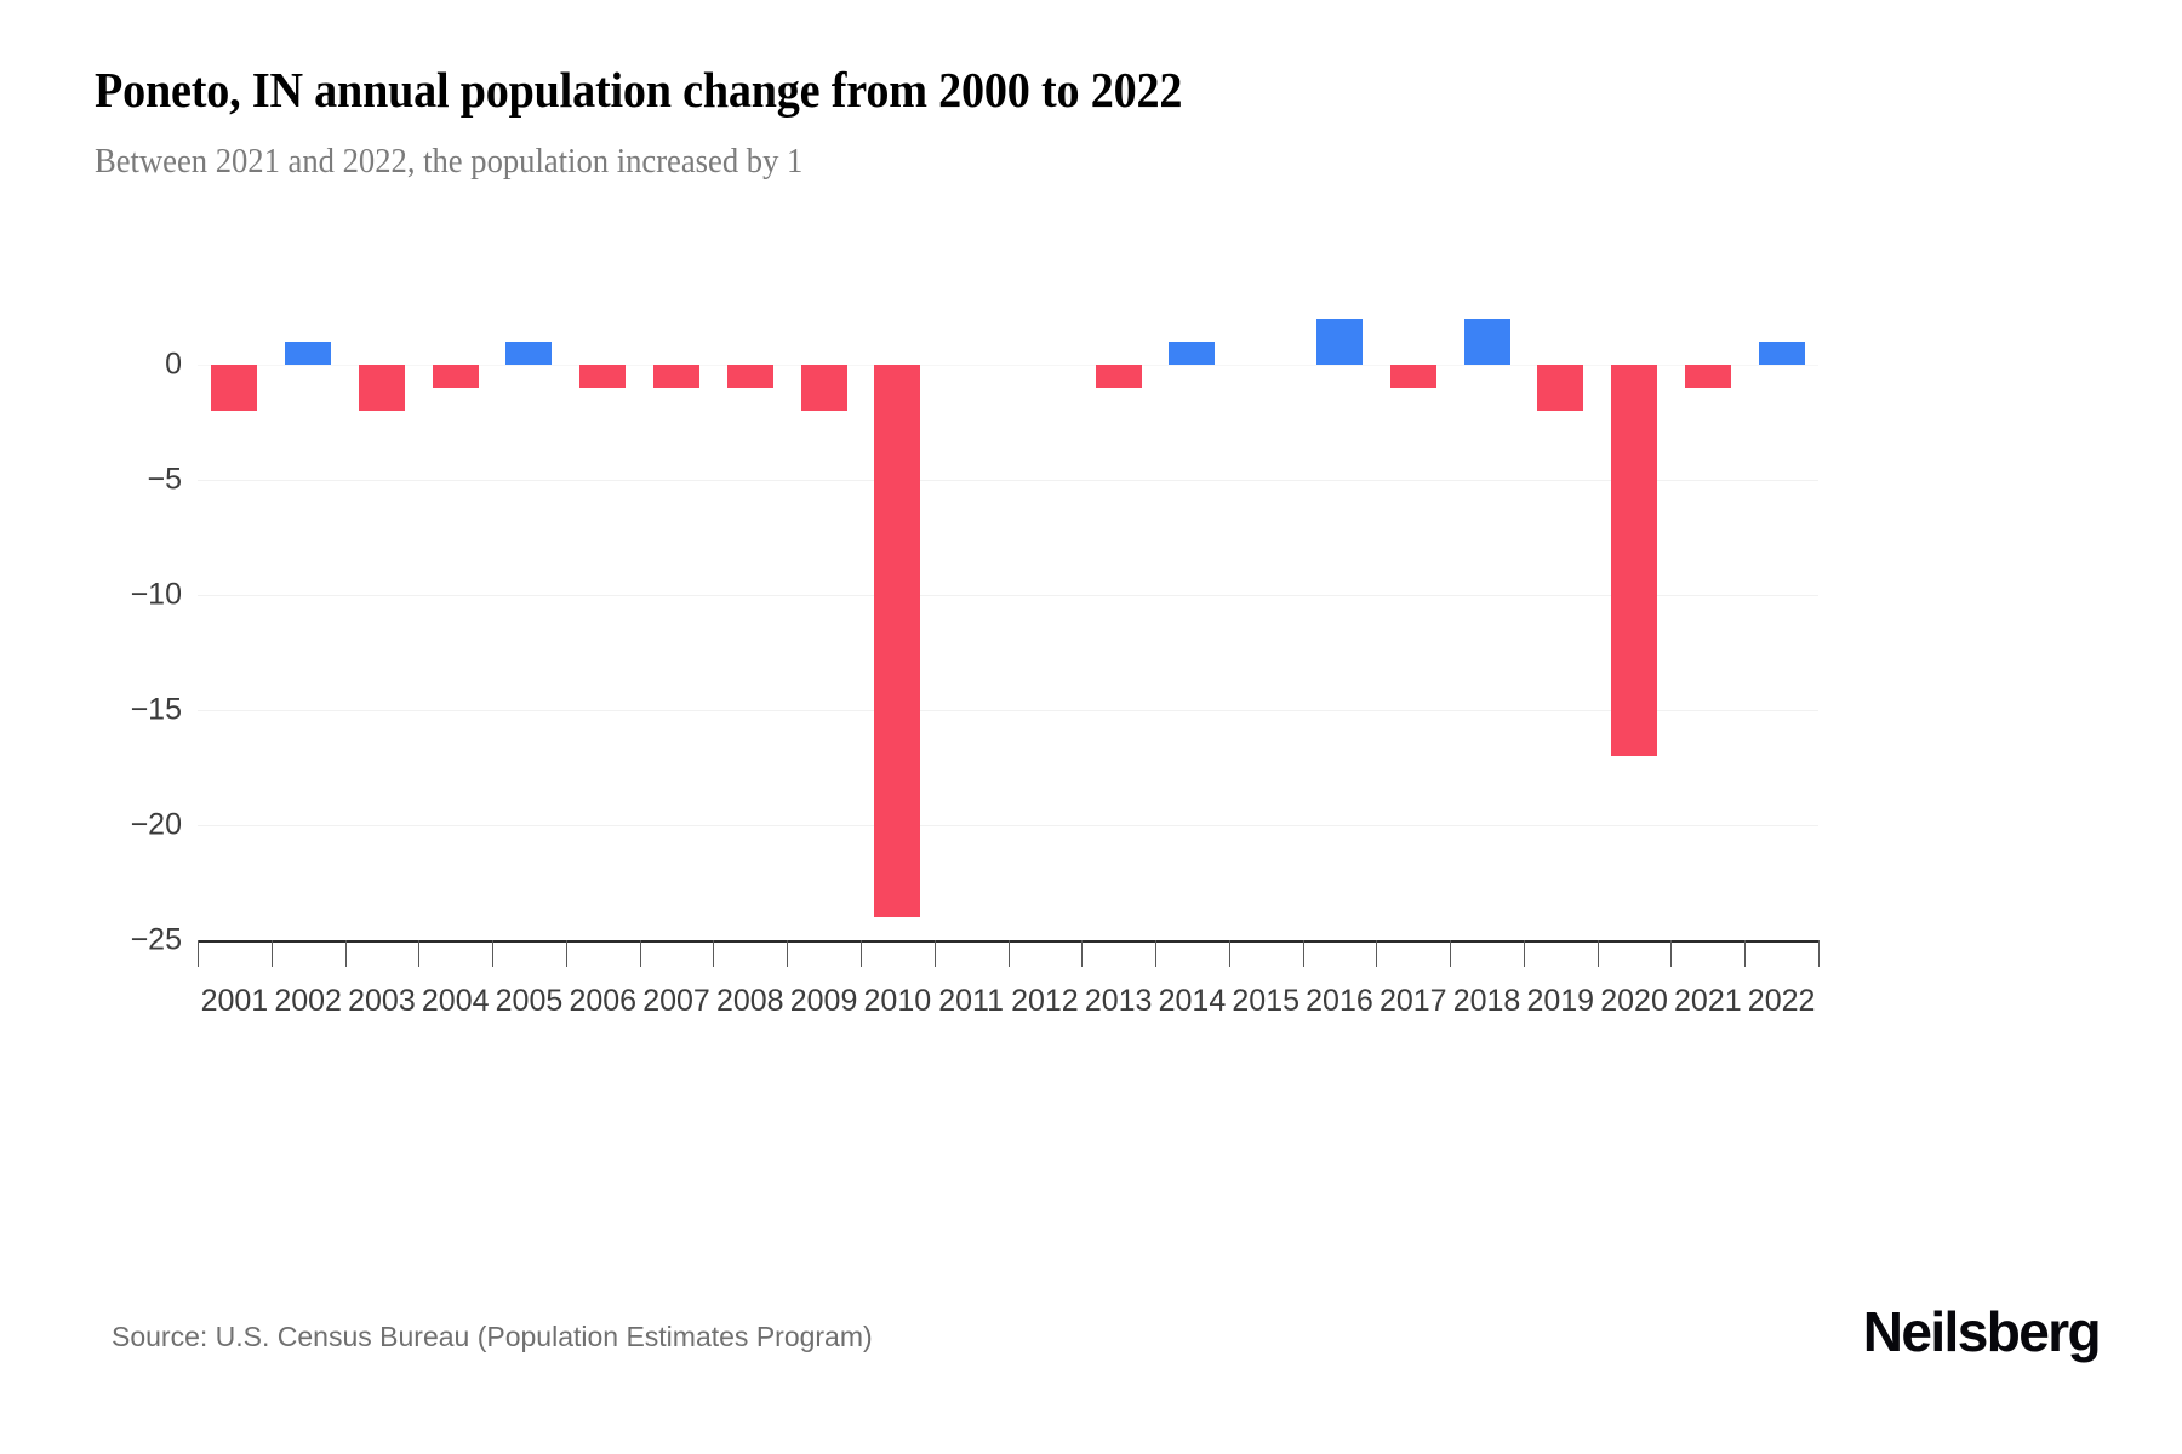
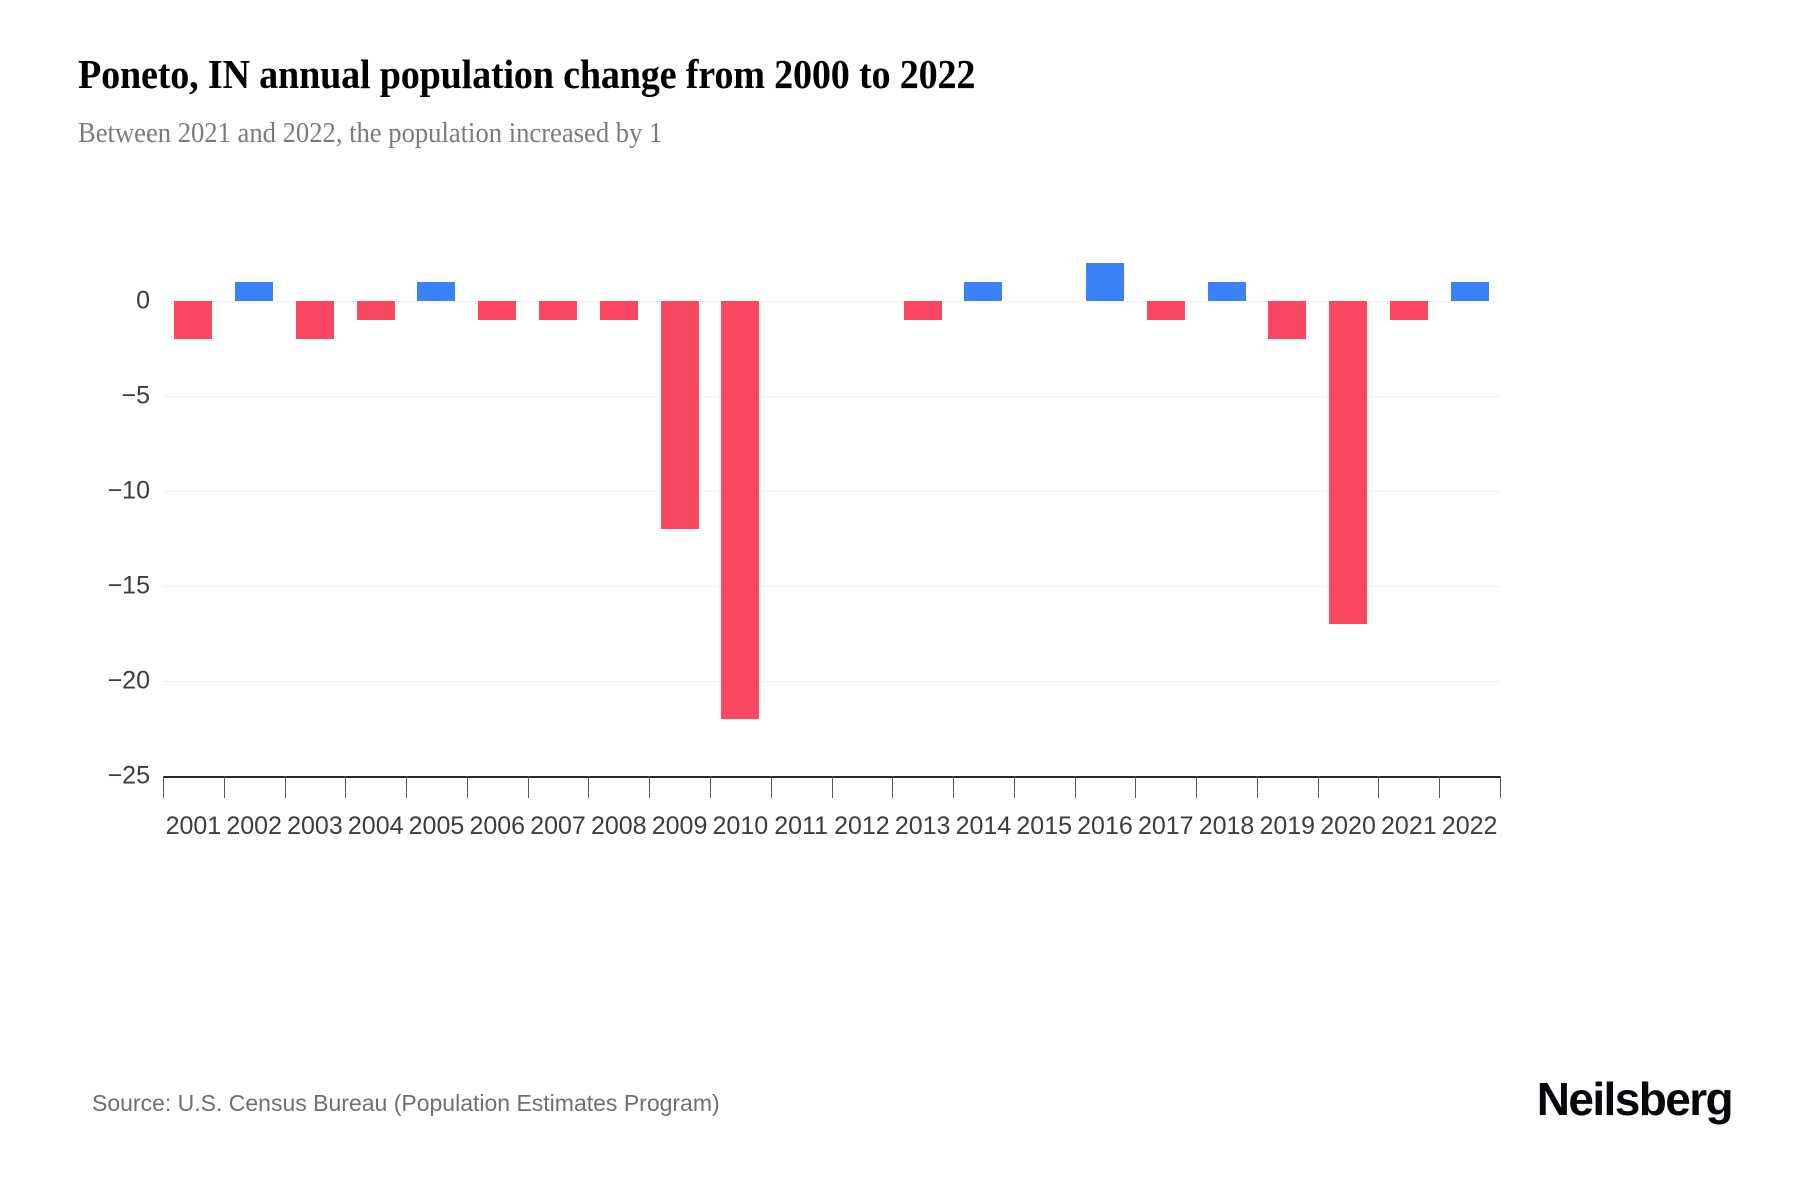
2009: -2 -> -12
2010: -24 -> -22
2018: 2 -> 1
